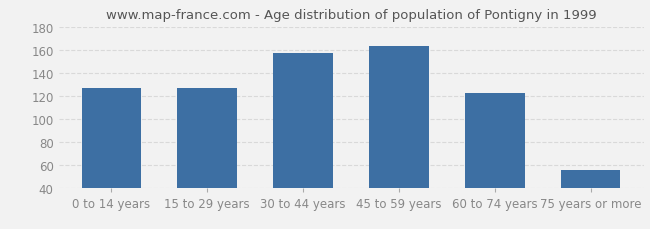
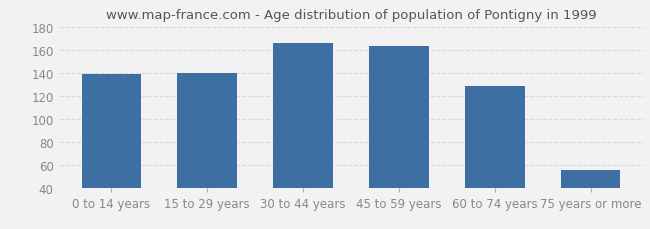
0 to 14 years: 127 -> 139
15 to 29 years: 127 -> 140
30 to 44 years: 157 -> 166
60 to 74 years: 122 -> 128
